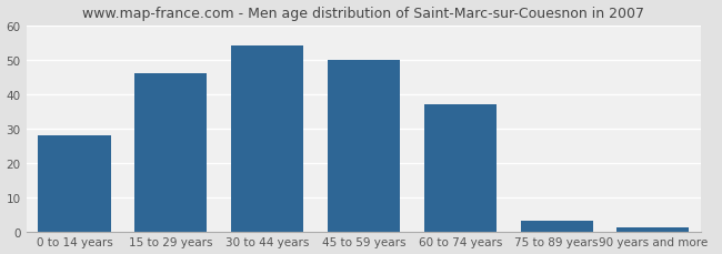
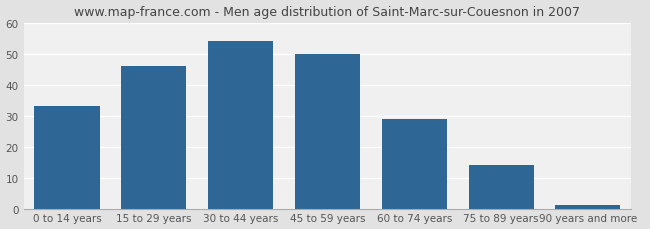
0 to 14 years: 28 -> 33
60 to 74 years: 37 -> 29
75 to 89 years: 3 -> 14
